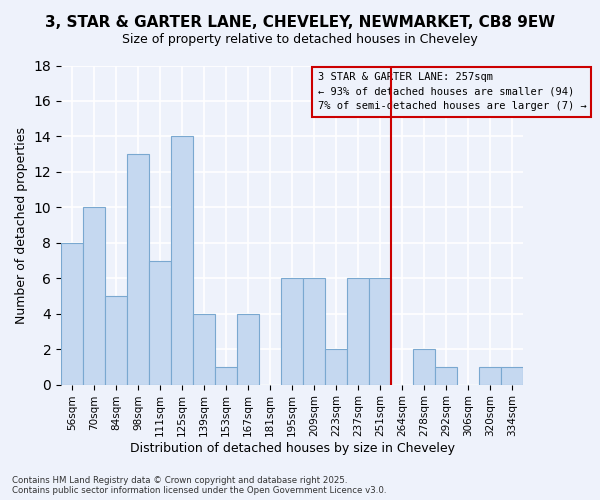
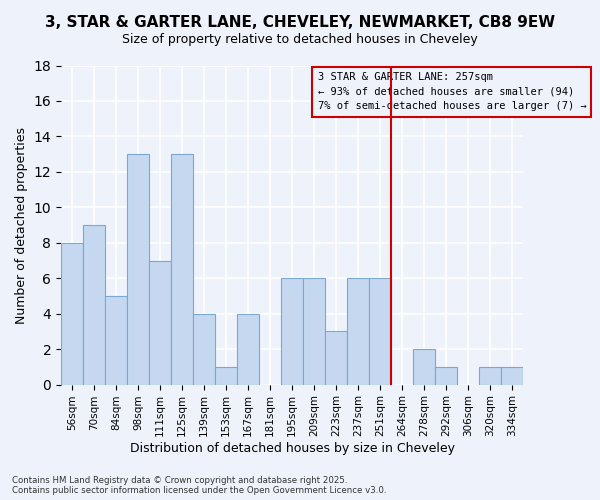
70sqm: 10 -> 9
125sqm: 14 -> 13
223sqm: 2 -> 3
